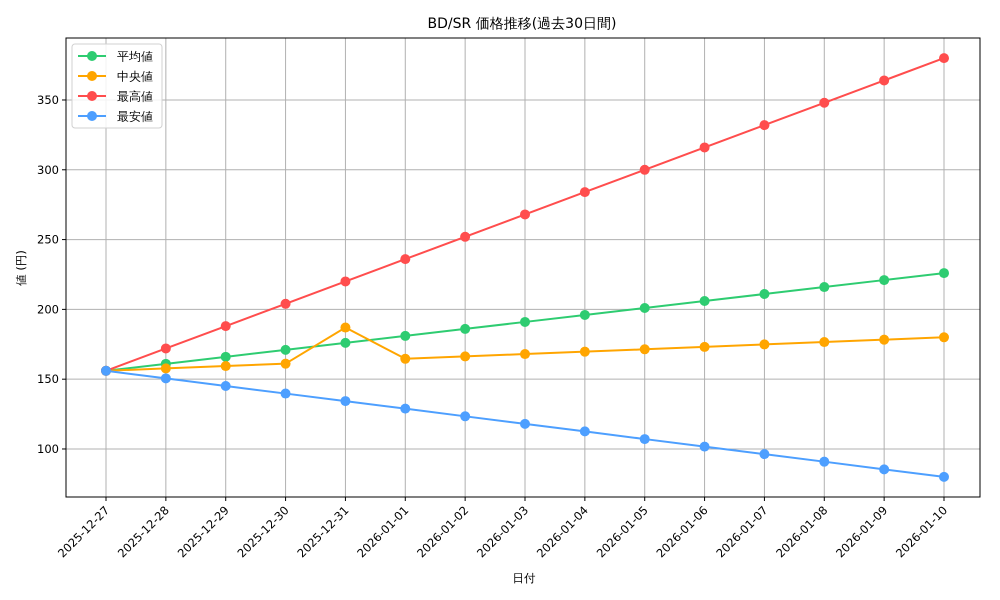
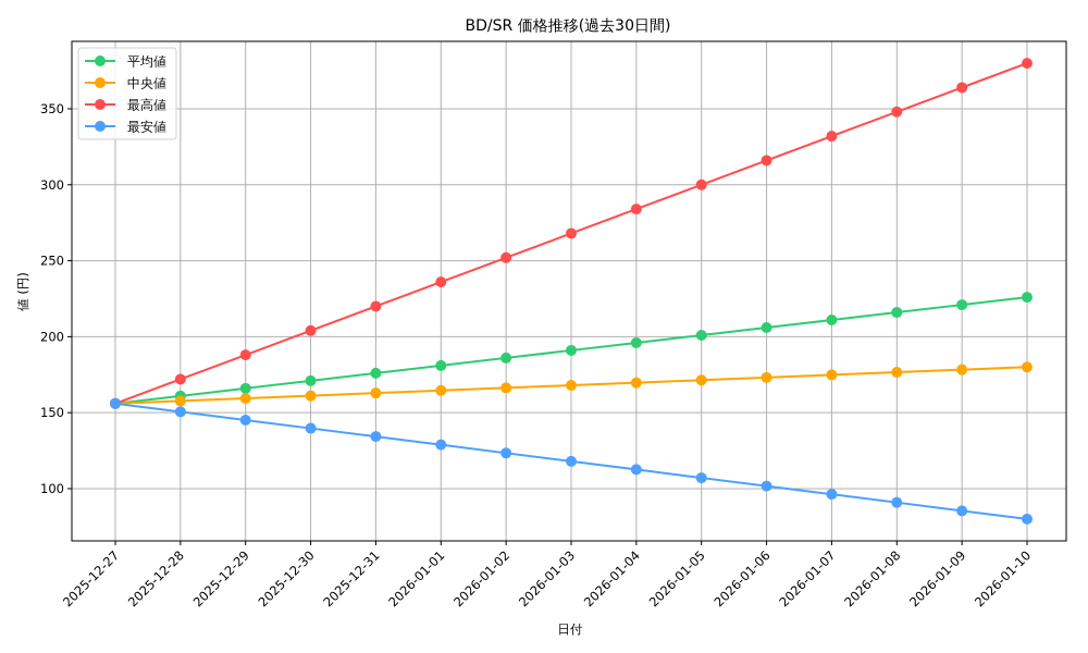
中央値/2025-12-31: 187 -> 163
